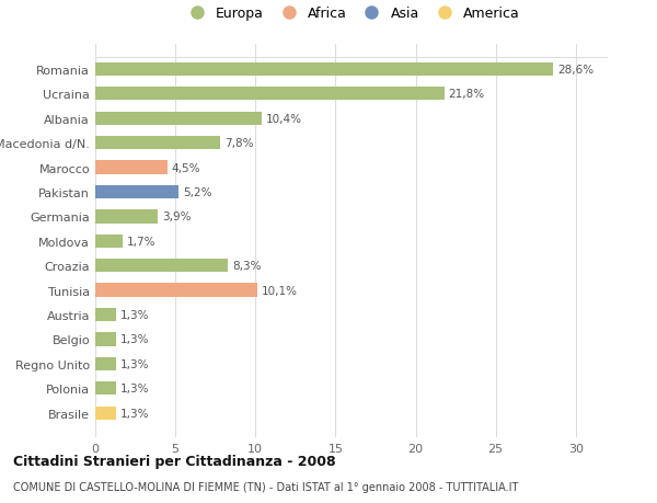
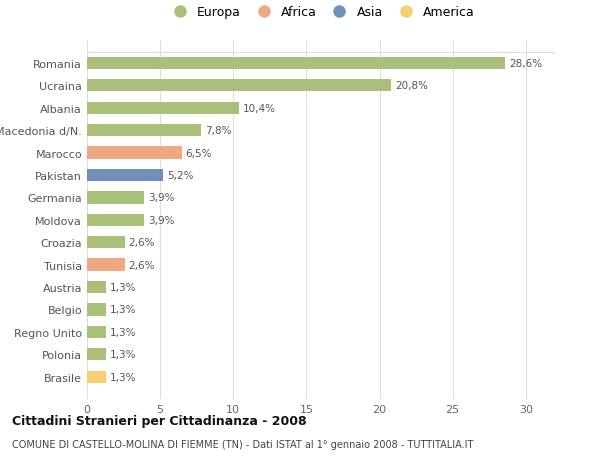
Ucraina: 21,8% -> 20,8%
Marocco: 4,5% -> 6,5%
Moldova: 1,7% -> 3,9%
Croazia: 8,3% -> 2,6%
Tunisia: 10,1% -> 2,6%
